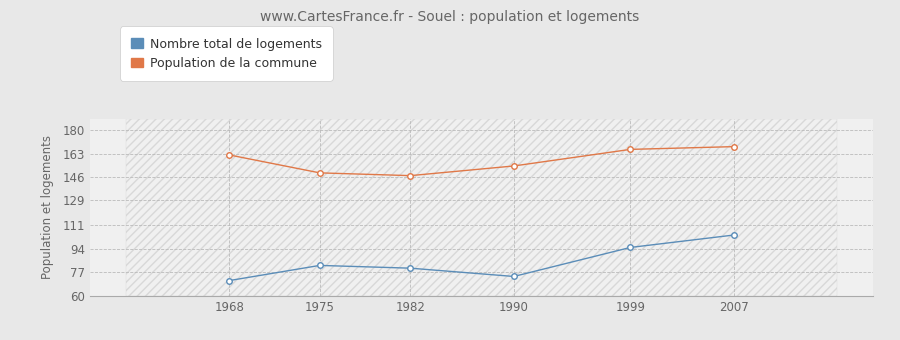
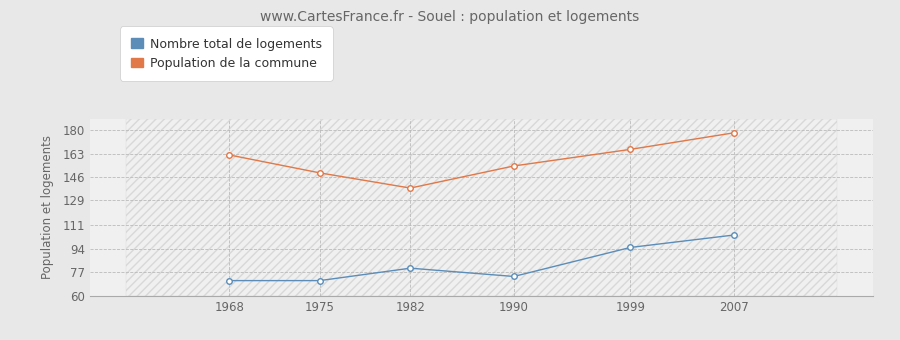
Nombre total de logements/1975: 82 -> 71
Population de la commune/1982: 147 -> 138
Population de la commune/2007: 168 -> 178
